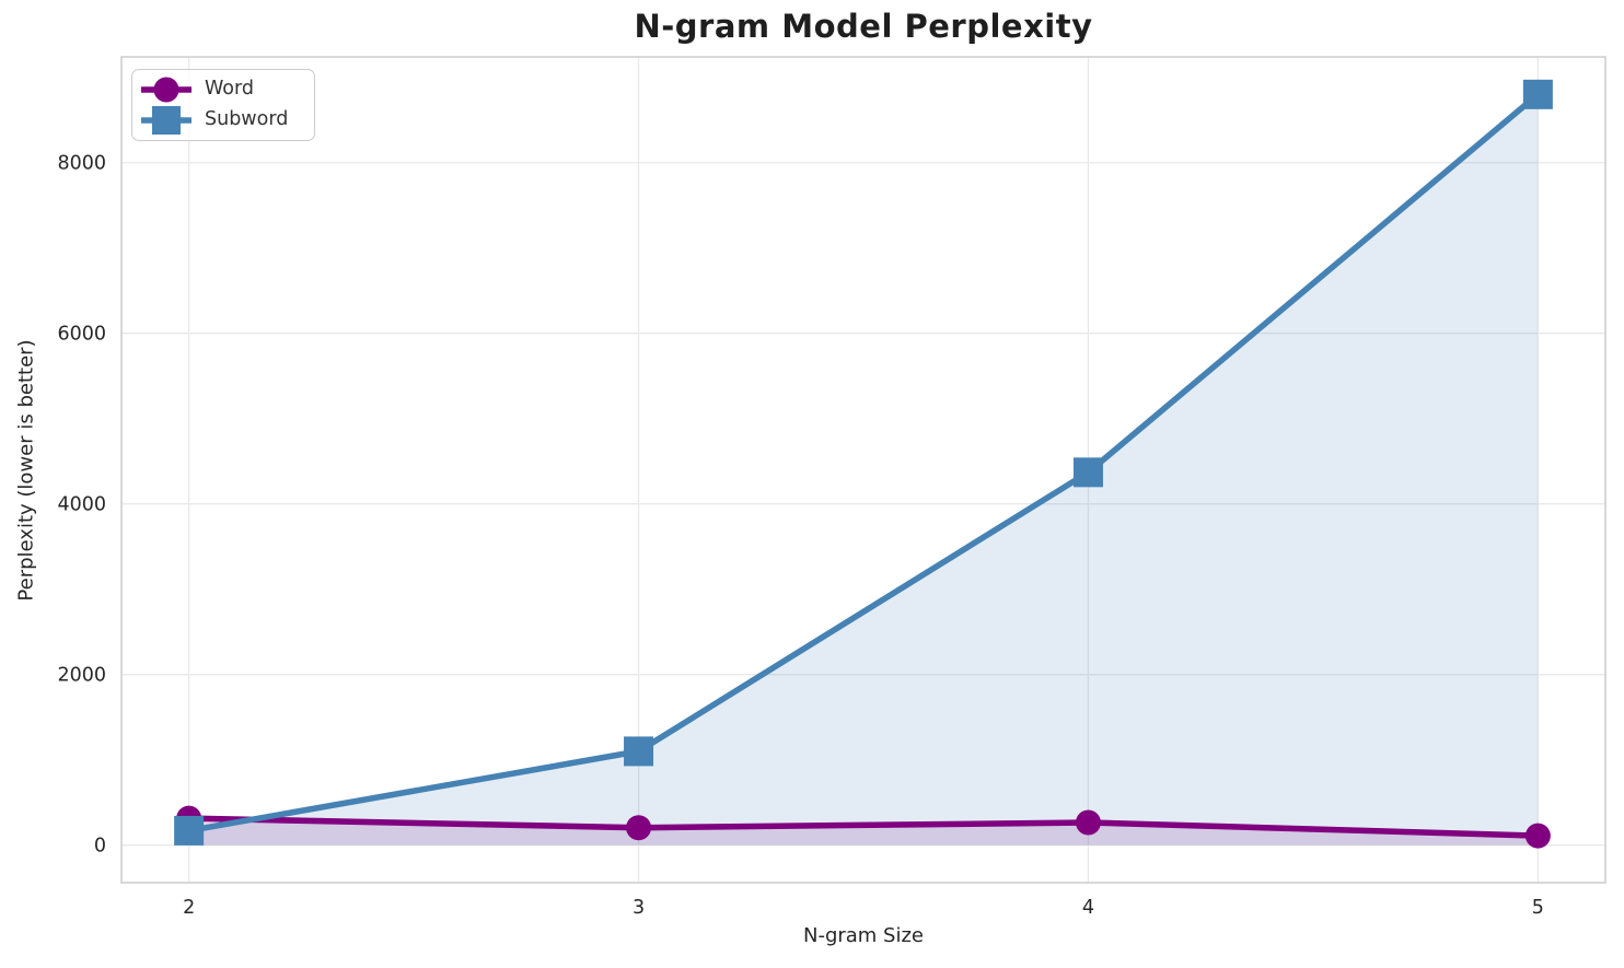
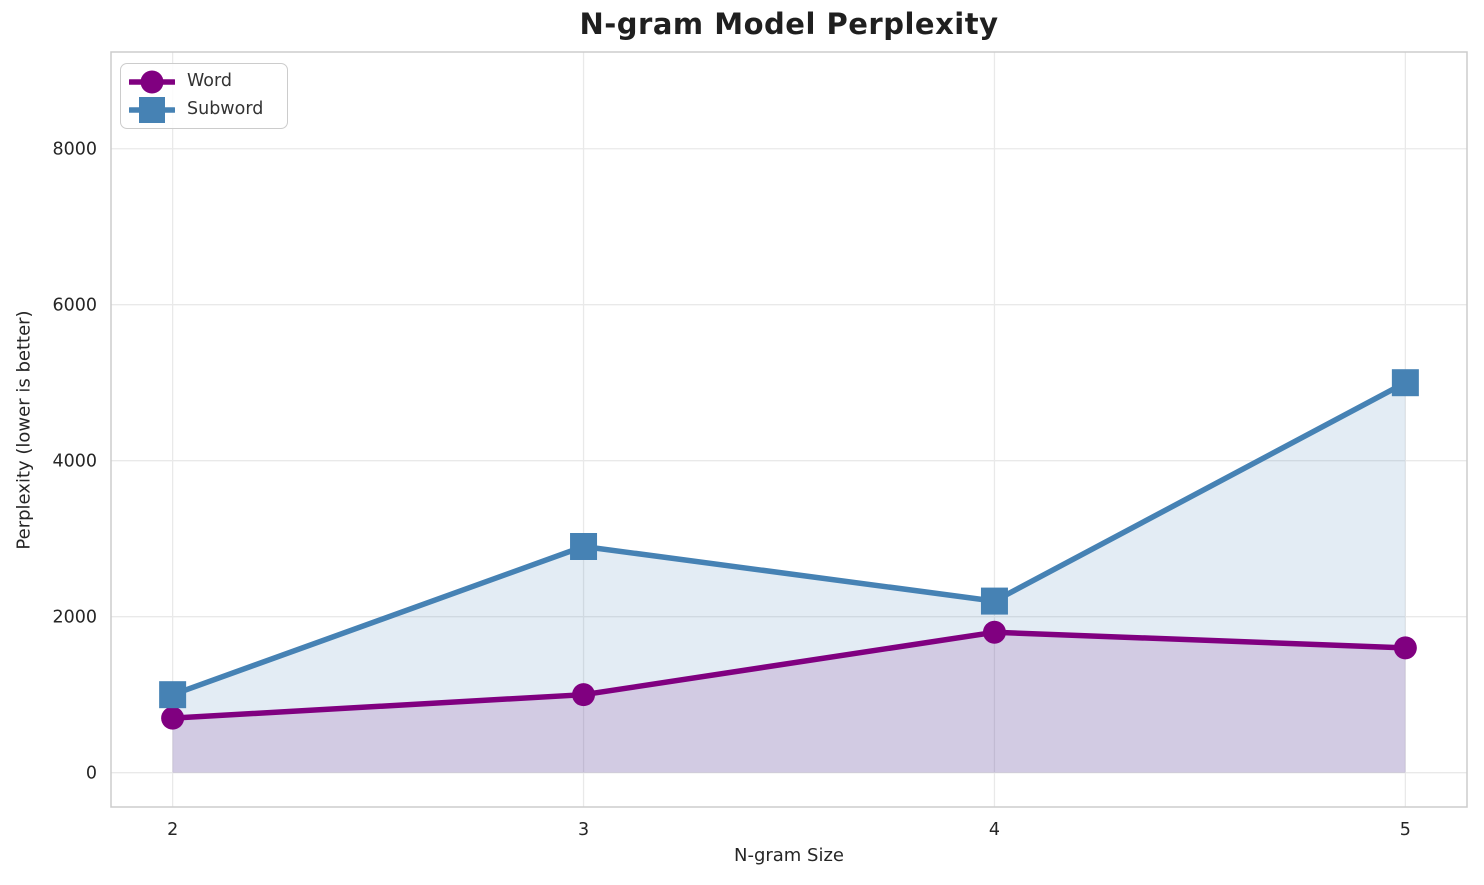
Word/2: 300 -> 700
Subword/2: 200 -> 1000
Word/3: 200 -> 1000
Subword/3: 1100 -> 2900
Word/4: 300 -> 1800
Subword/4: 4400 -> 2200
Word/5: 100 -> 1600
Subword/5: 8800 -> 5000
